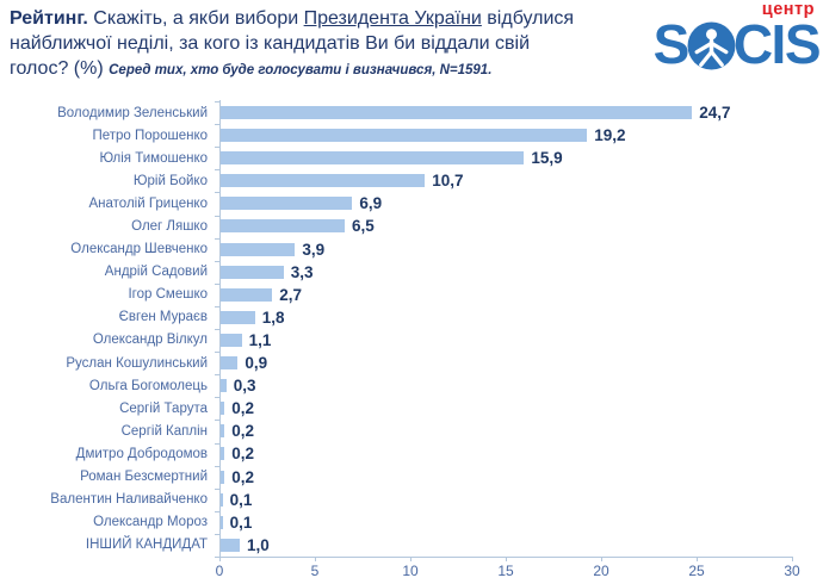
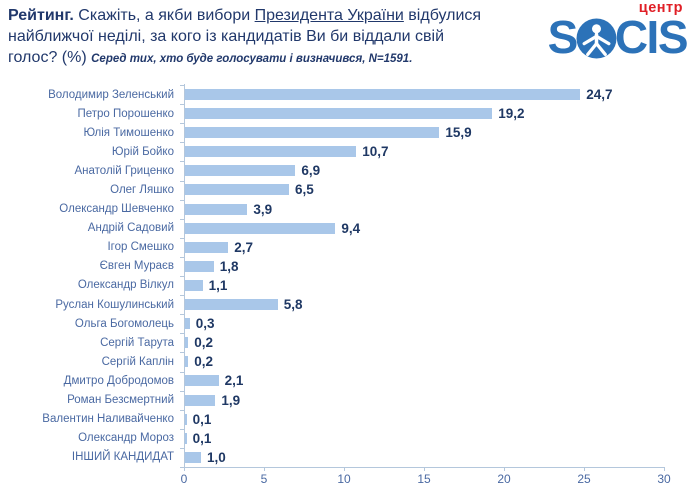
Андрій Садовий: 3,3 -> 9,4
Руслан Кошулинський: 0,9 -> 5,8
Дмитро Добродомов: 0,2 -> 2,1
Роман Безсмертний: 0,2 -> 1,9
